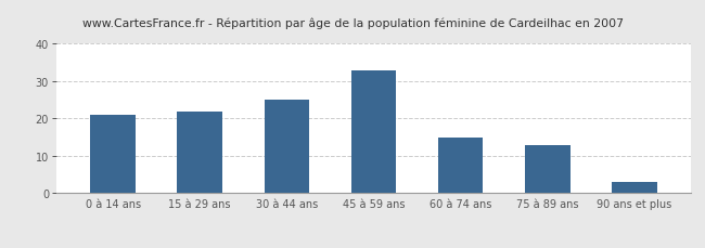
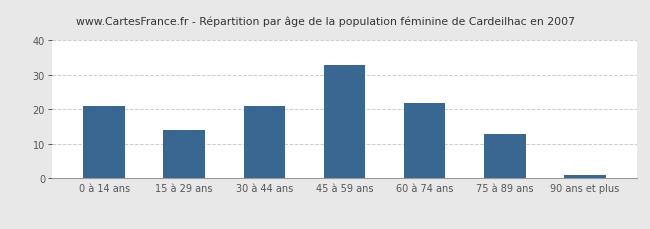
15 à 29 ans: 22 -> 14
30 à 44 ans: 25 -> 21
60 à 74 ans: 15 -> 22
90 ans et plus: 3 -> 1
